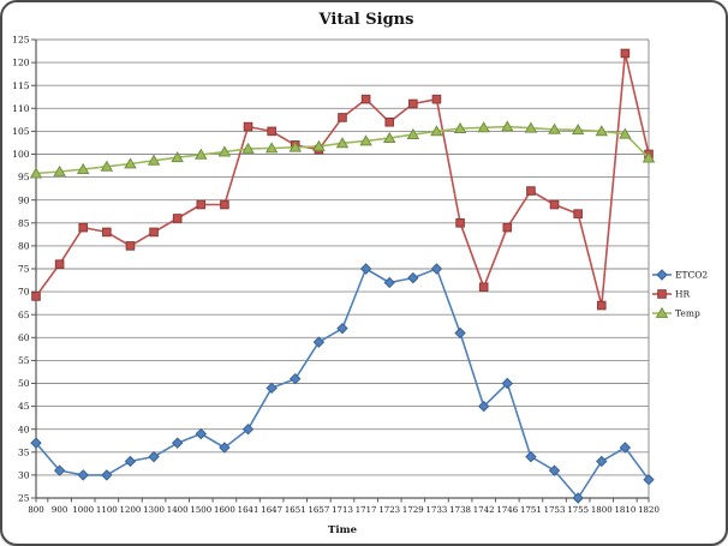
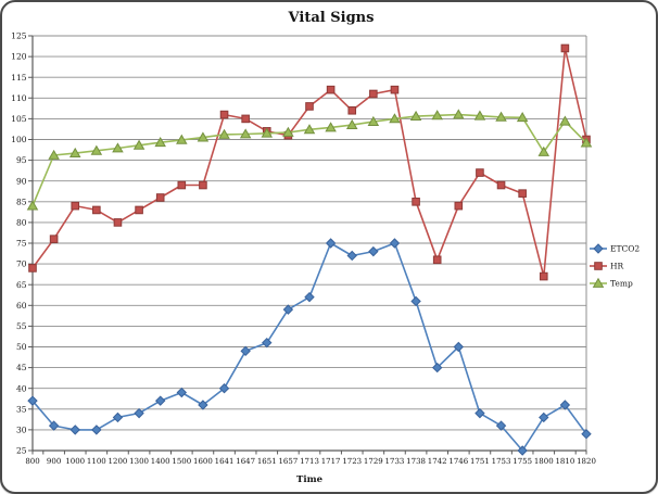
Temp/800: 96 -> 84
Temp/1800: 105 -> 97
